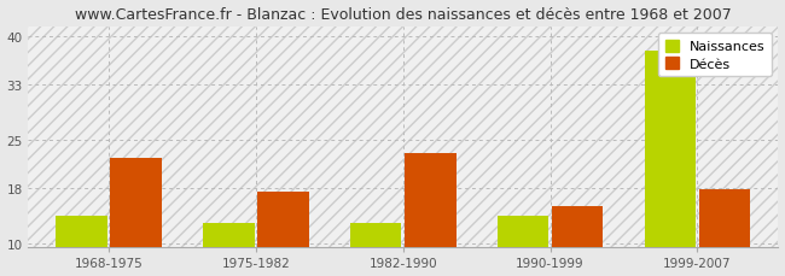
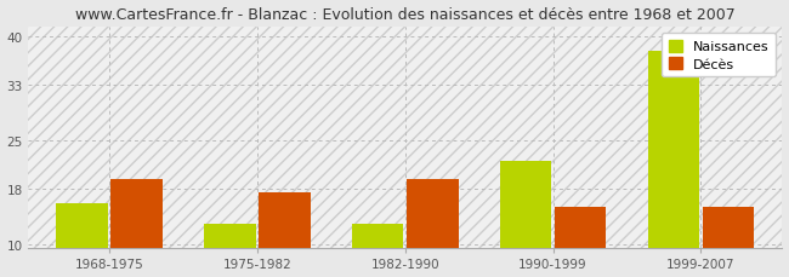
Naissances/1968-1975: 14 -> 16
Décès/1968-1975: 22.4 -> 19.5
Décès/1982-1990: 23.2 -> 19.5
Naissances/1990-1999: 14 -> 22
Décès/1999-2007: 17.8 -> 15.5
